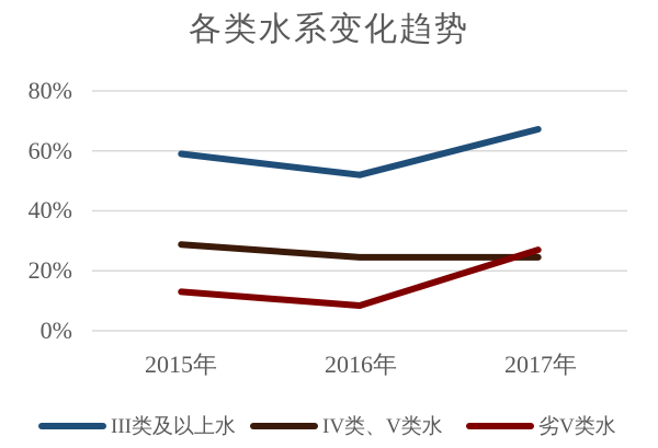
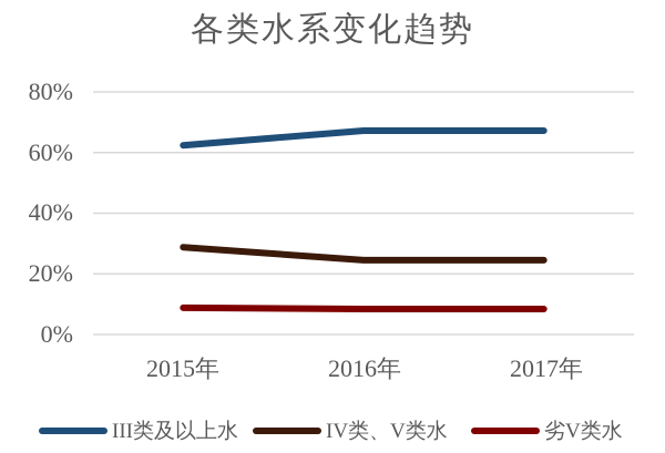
III类及以上水/2015年: 59% -> 62%
劣V类水/2015年: 13% -> 9%
III类及以上水/2016年: 52% -> 67%
劣V类水/2017年: 27% -> 8%
